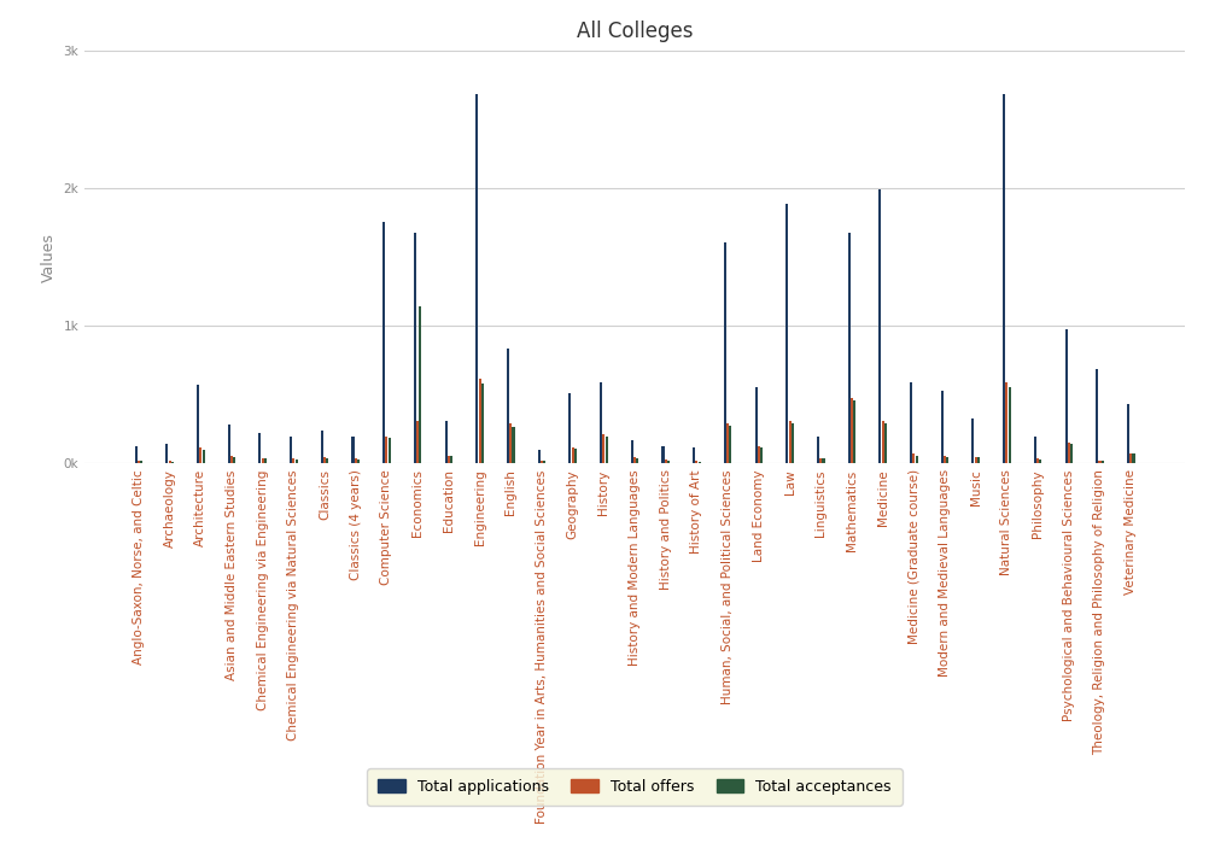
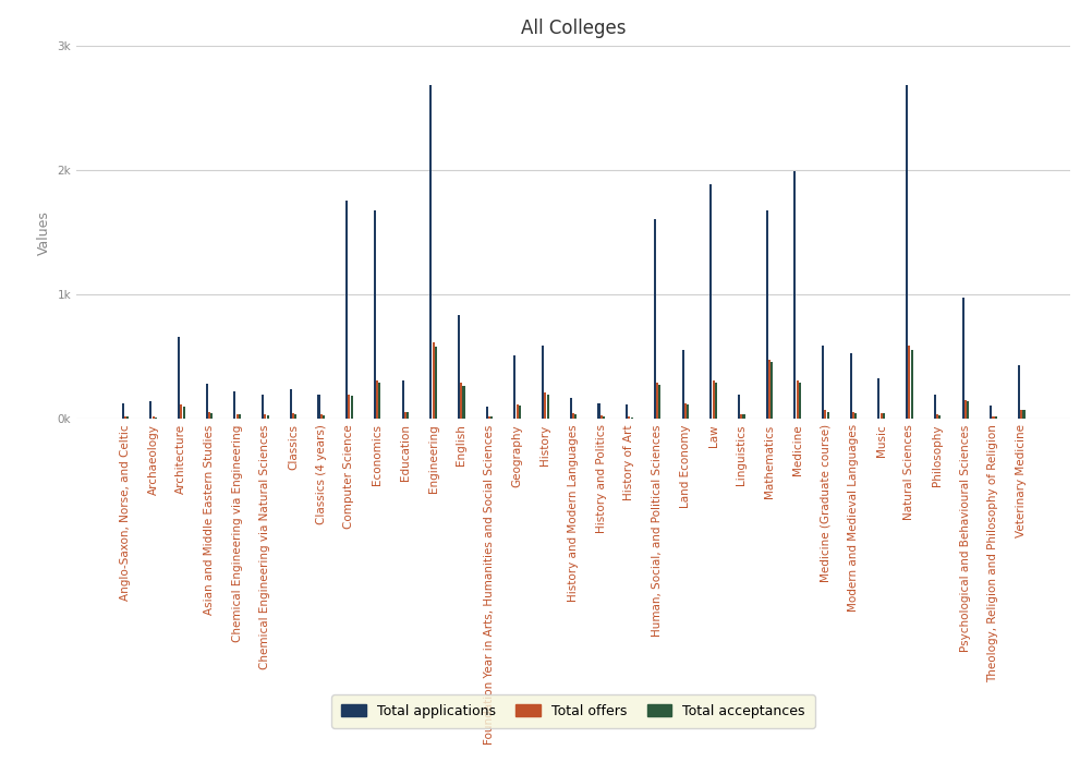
Total applications/Architecture: 0.57k -> 0.66k
Total acceptances/Economics: 1.14k -> 0.29k
Total applications/Theology, Religion and Philosophy of Religion: 0.69k -> 0.11k
